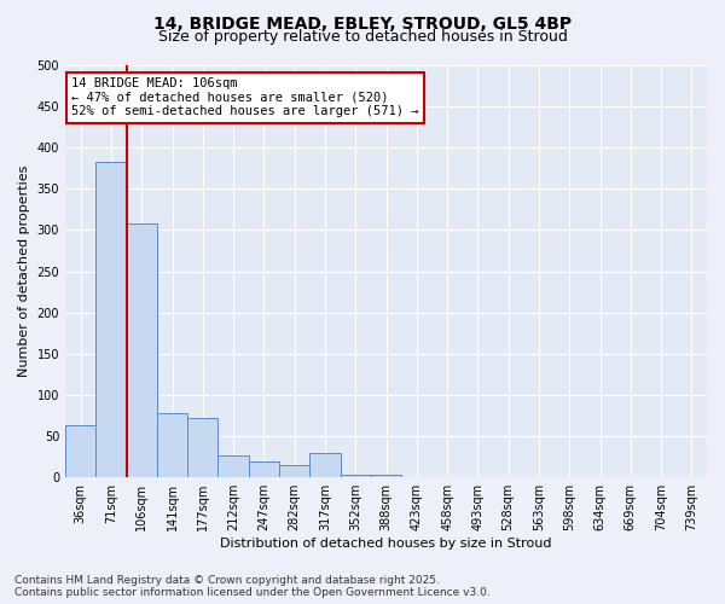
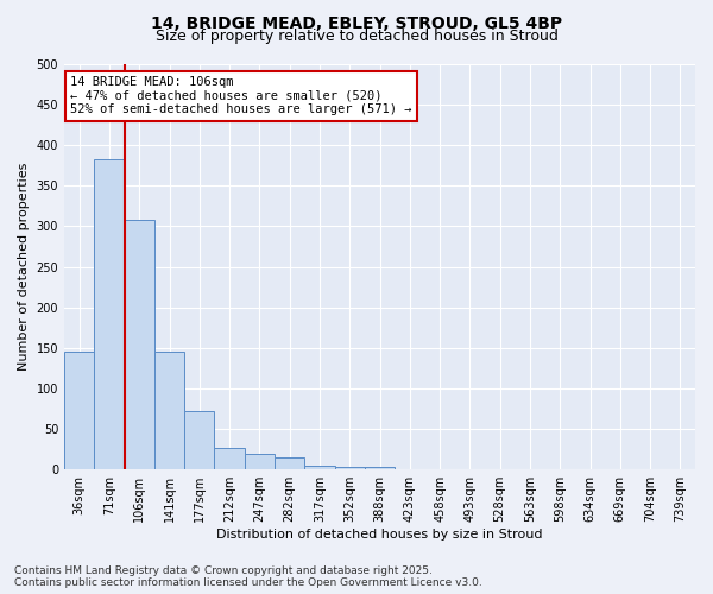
36sqm: 64 -> 145
141sqm: 78 -> 145
317sqm: 30 -> 5
